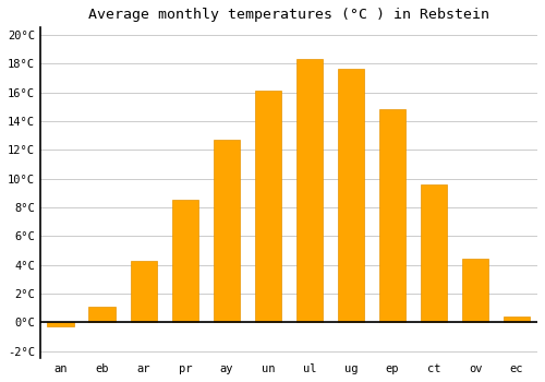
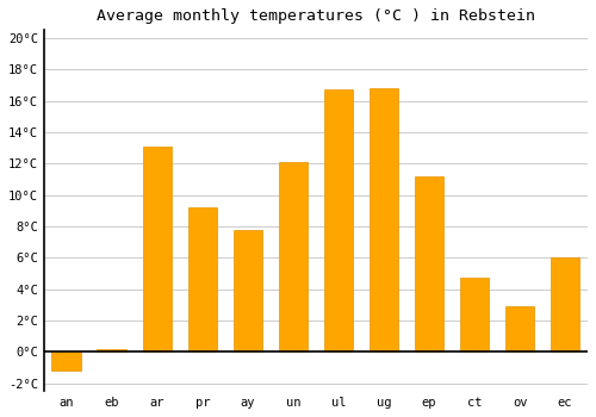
an: -0.3°C -> -1.2°C
eb: 1.1°C -> 0.2°C
ar: 4.3°C -> 13.1°C
pr: 8.5°C -> 9.2°C
ay: 12.7°C -> 7.8°C
un: 16.1°C -> 12.1°C
ul: 18.3°C -> 16.7°C
ug: 17.6°C -> 16.8°C
ep: 14.8°C -> 11.2°C
ct: 9.6°C -> 4.7°C
ov: 4.4°C -> 2.9°C
ec: 0.4°C -> 6.0°C
